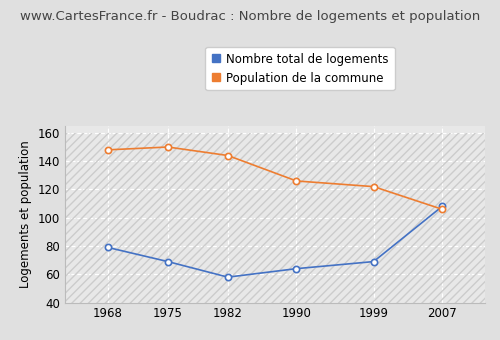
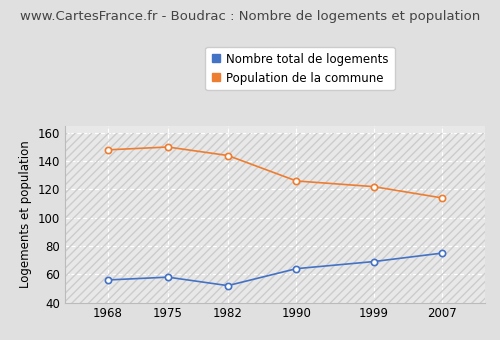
Nombre total de logements/1968: 79 -> 56
Nombre total de logements/1975: 69 -> 58
Nombre total de logements/1982: 58 -> 52
Nombre total de logements/2007: 108 -> 75
Population de la commune/2007: 106 -> 114
